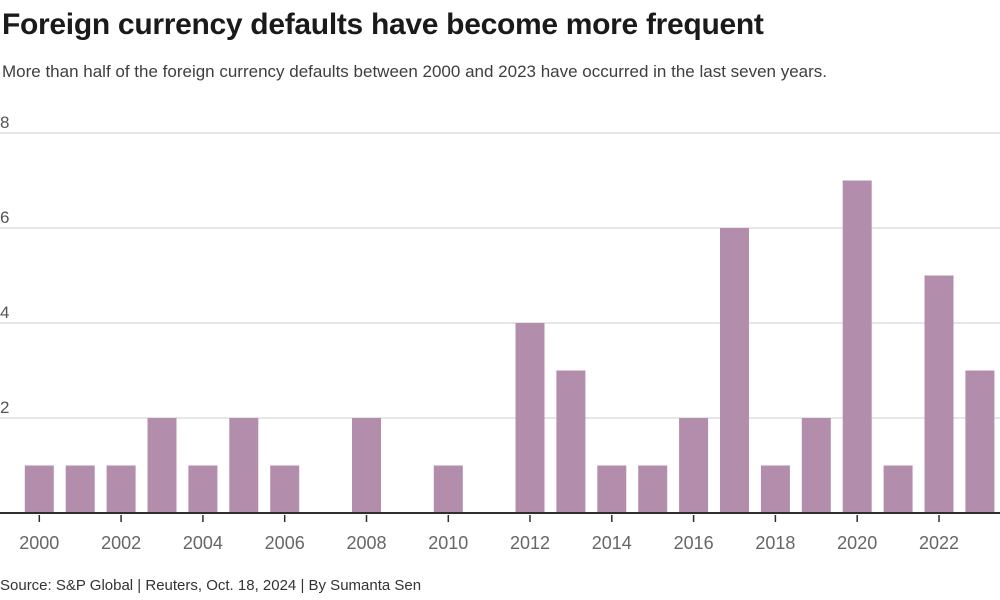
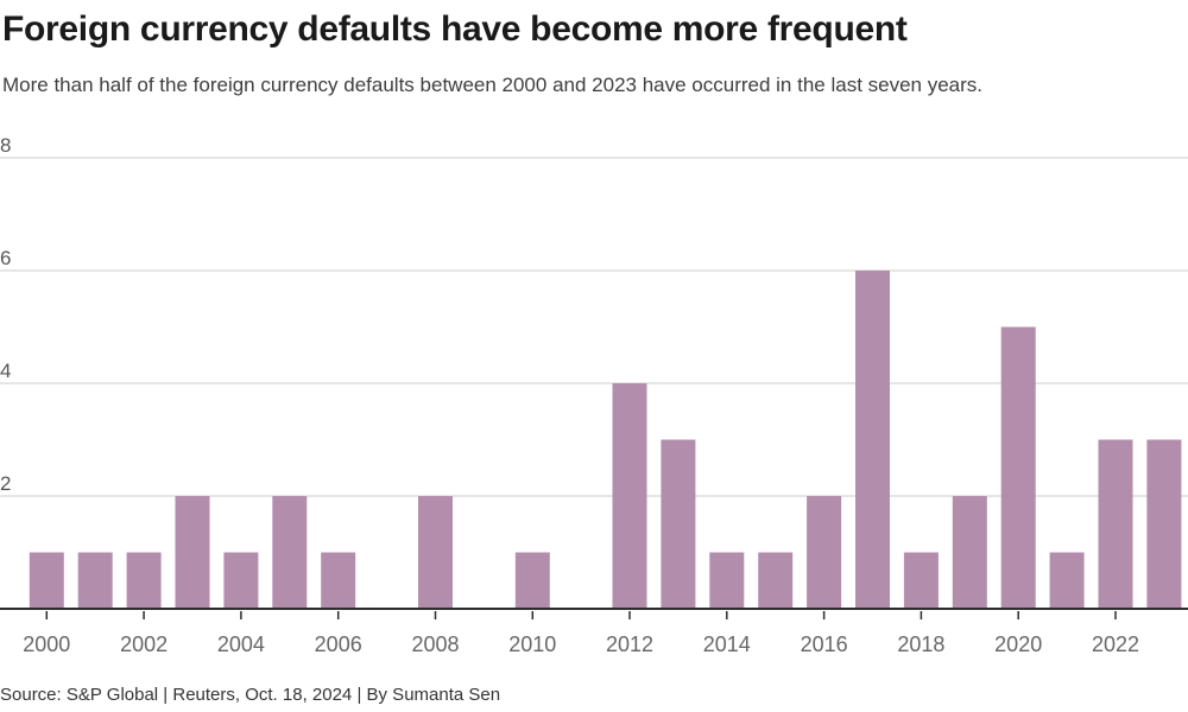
2020: 7 -> 5
2022: 5 -> 3
